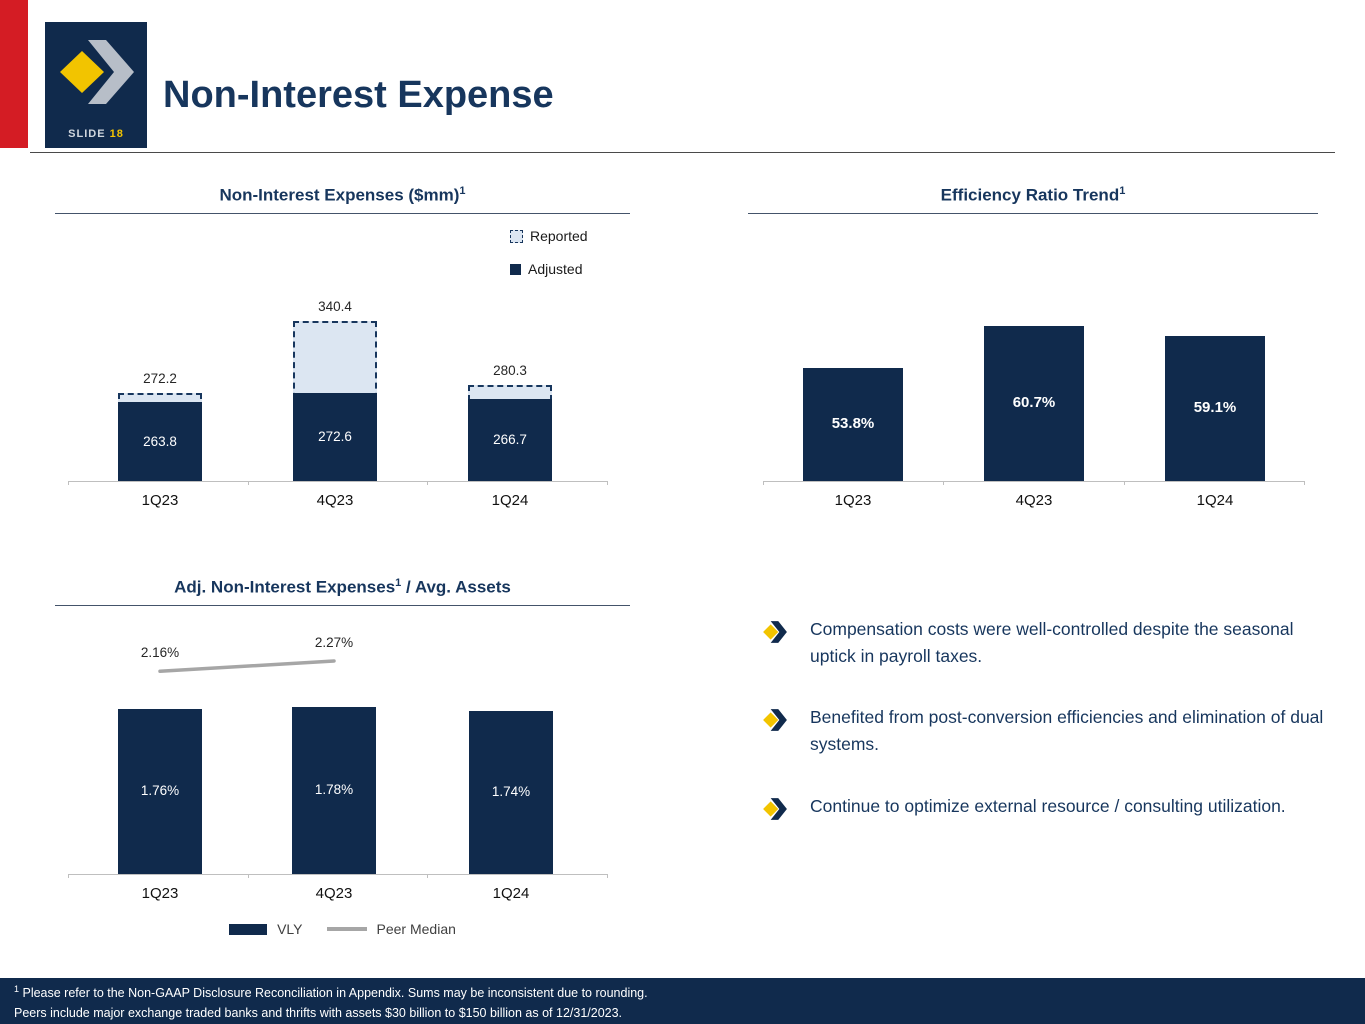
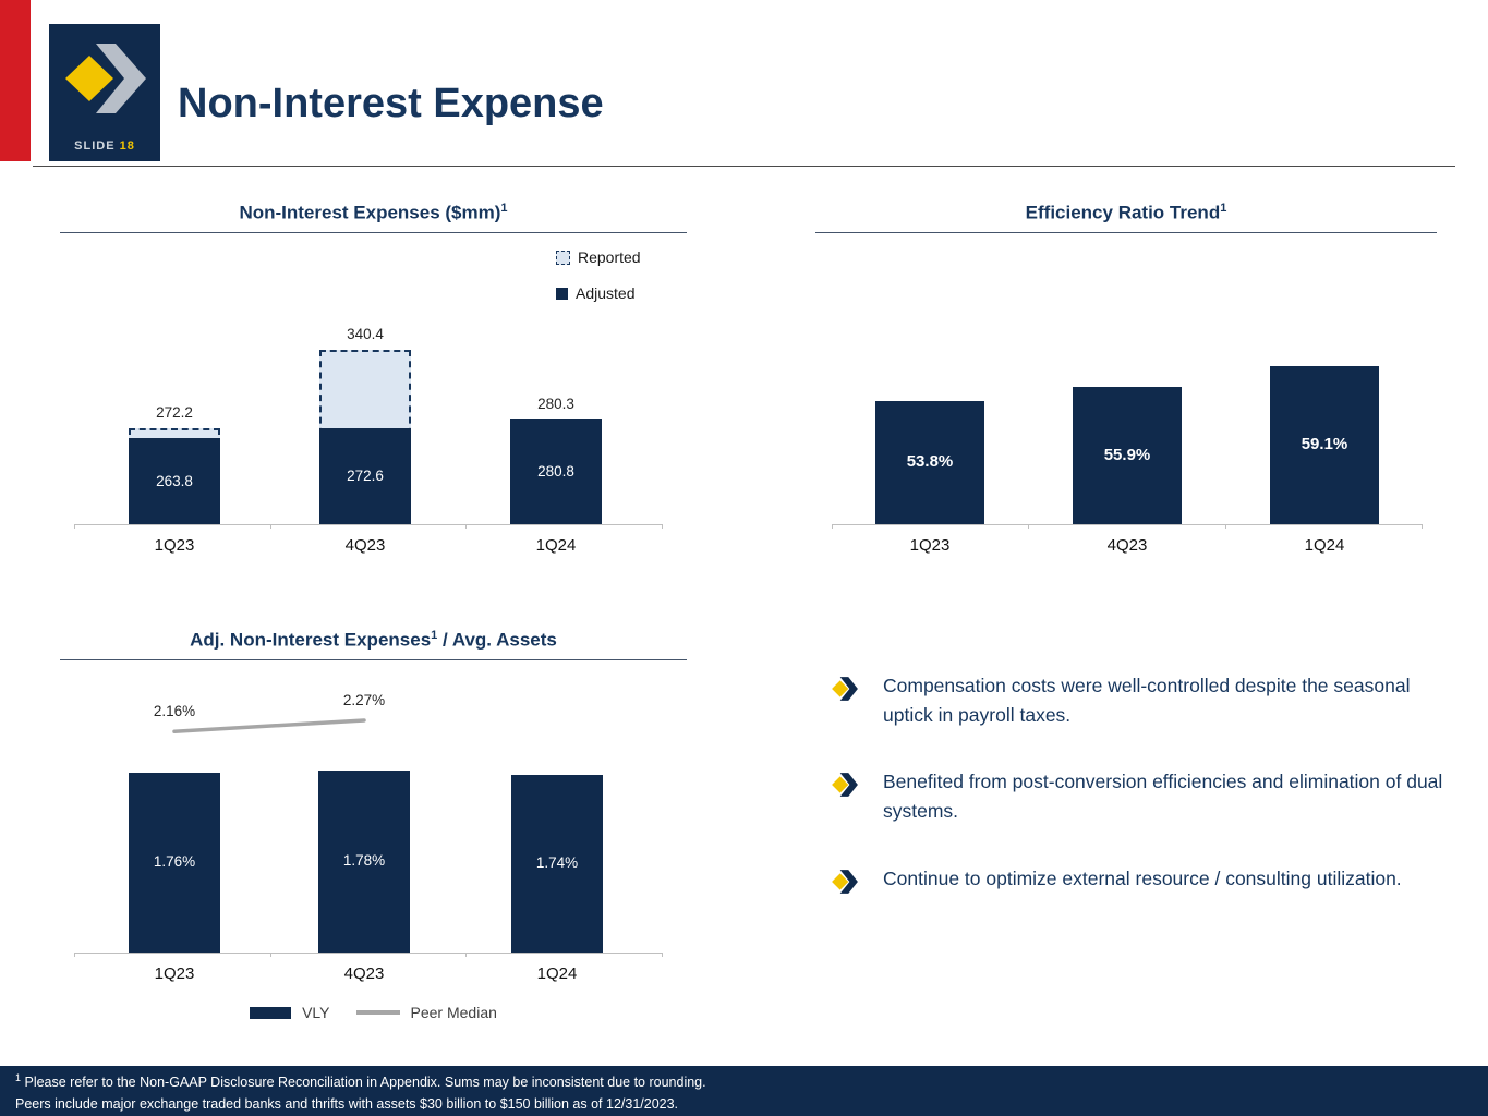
Non-Interest Expenses ($mm)/Adjusted/1Q24: 266.7 -> 280.8
Efficiency Ratio Trend/4Q23: 60.7% -> 55.9%
